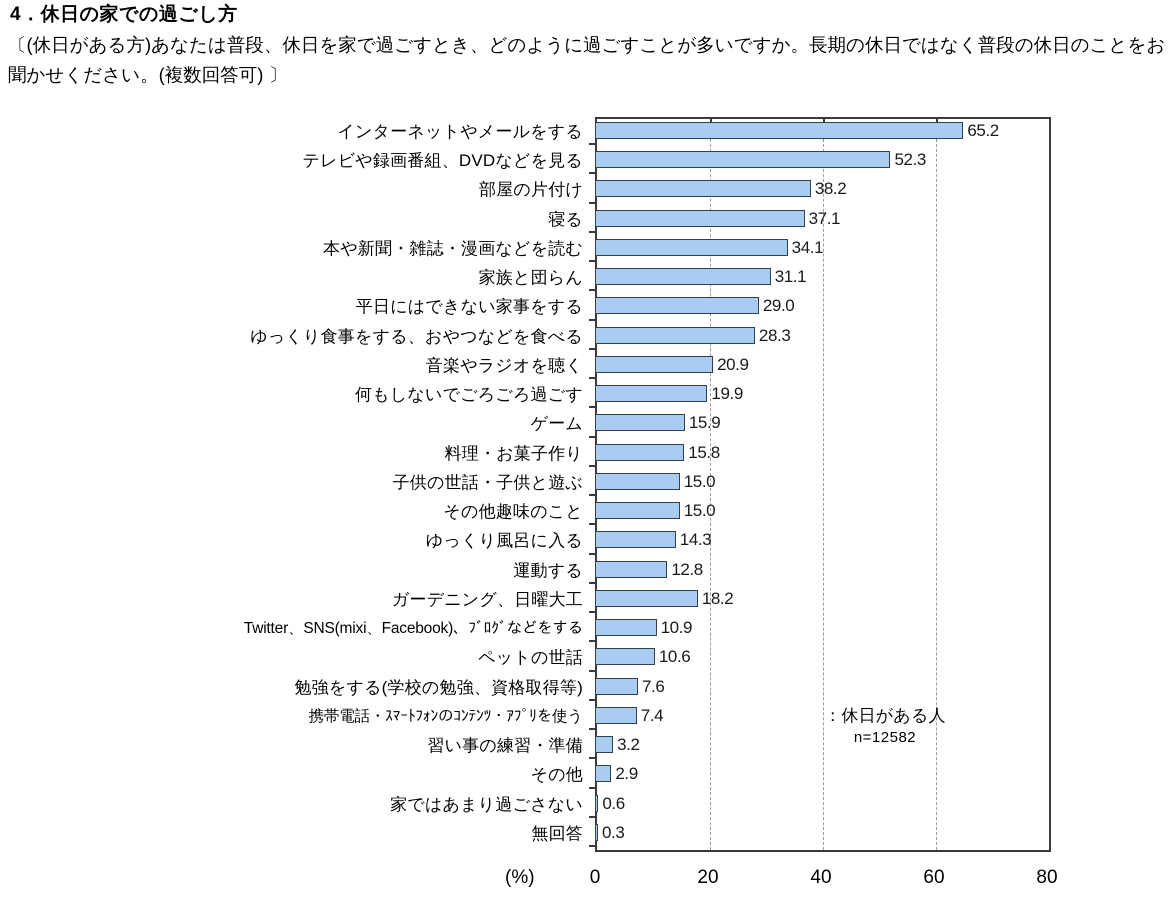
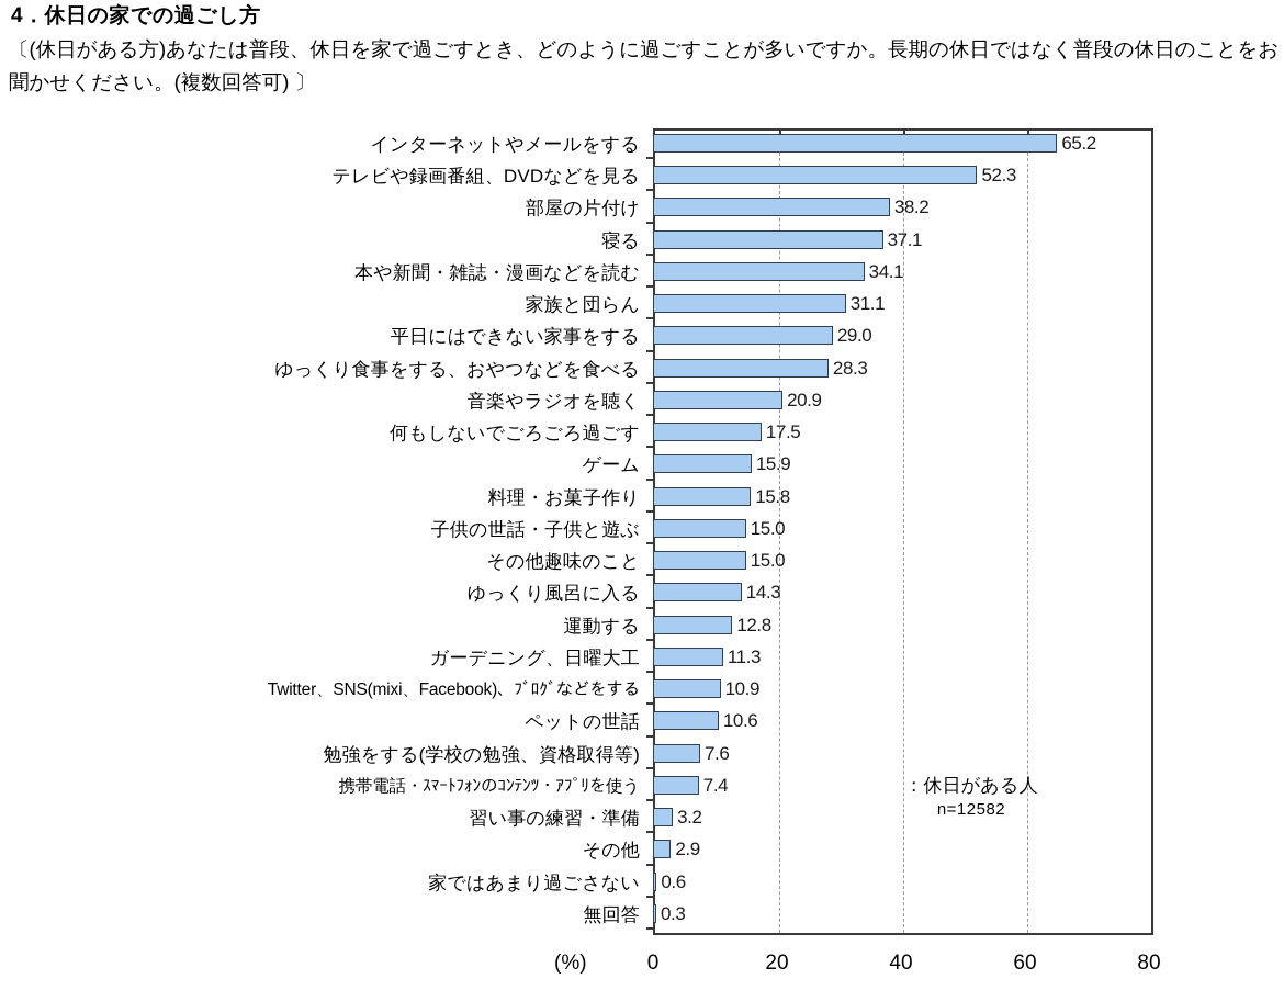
何もしないでごろごろ過ごす: 19.9 -> 17.5
ガーデニング、日曜大工: 18.2 -> 11.3
